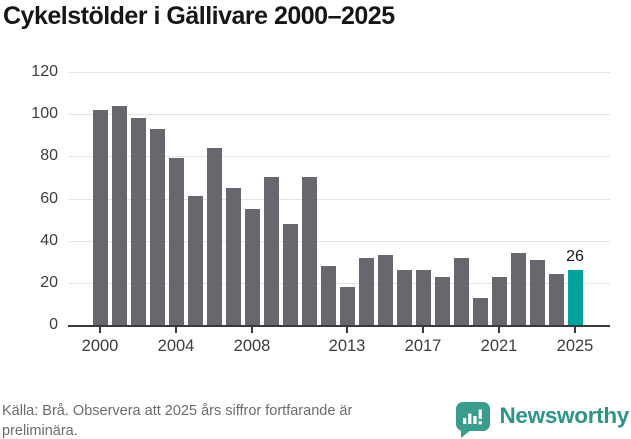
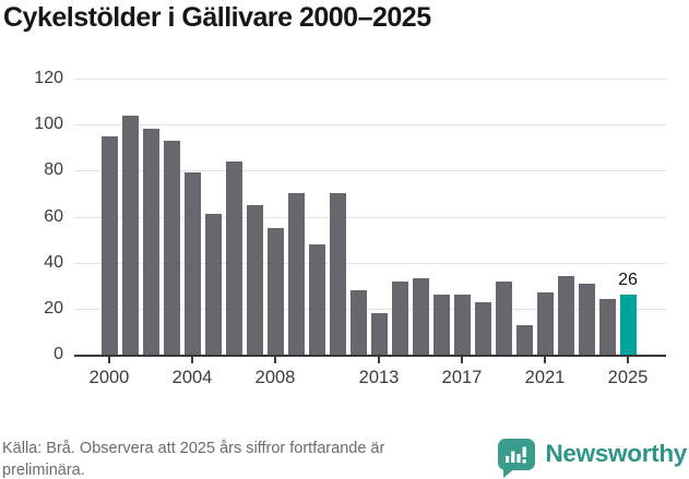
2000: 102 -> 95
2021: 23 -> 27
